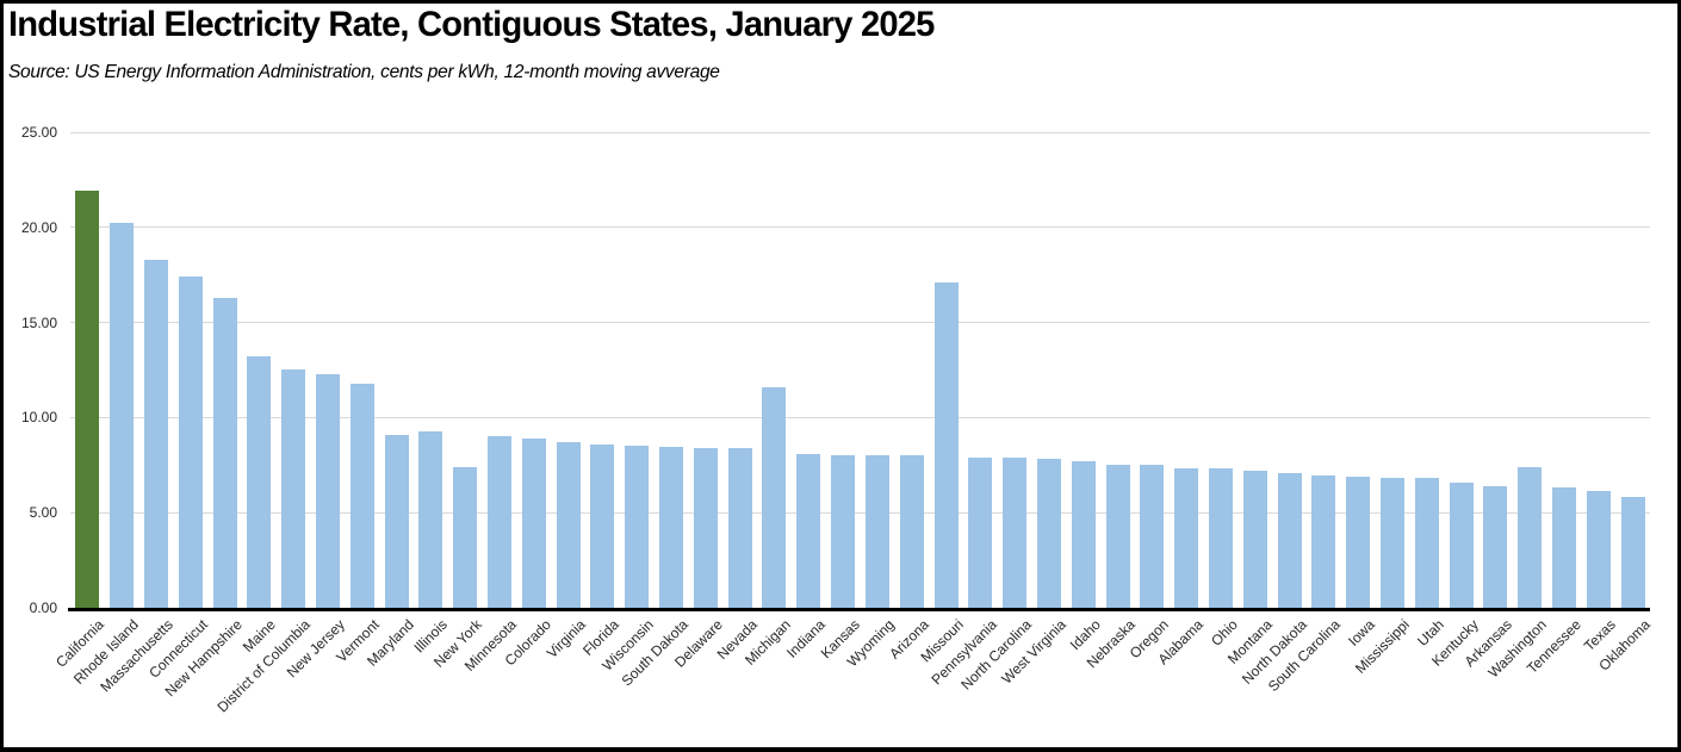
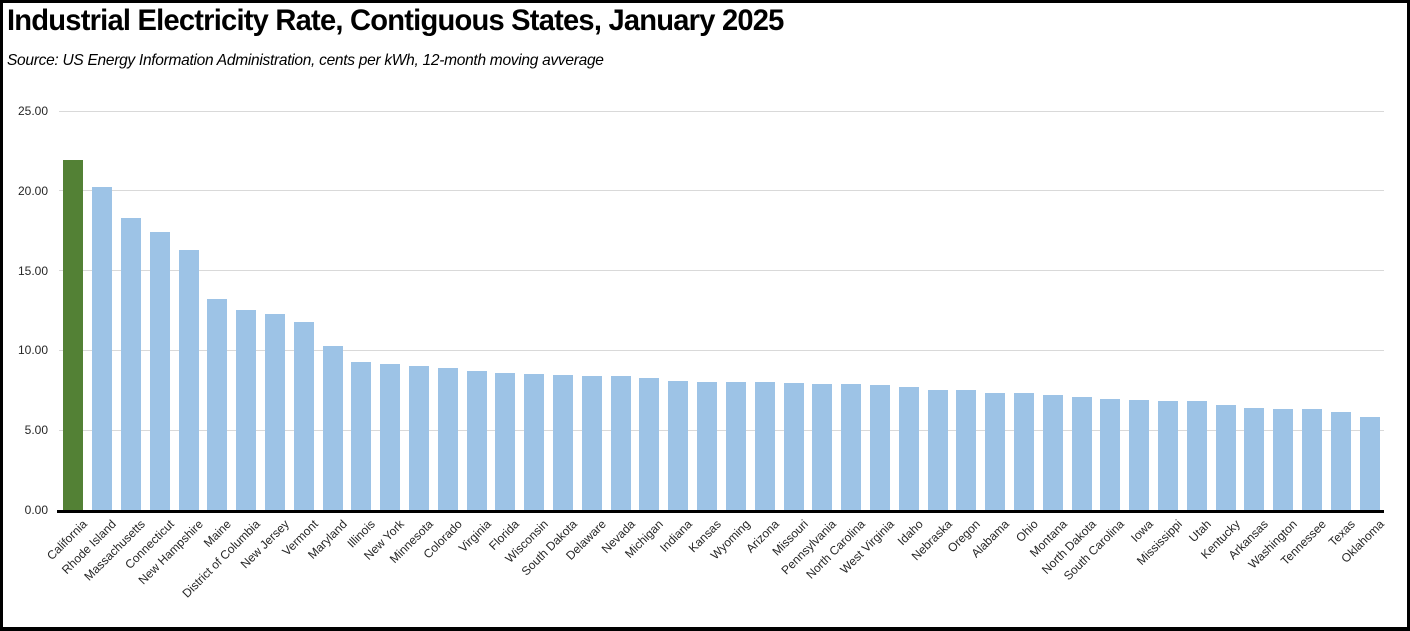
Maryland: 9.1 -> 10.3
New York: 7.4 -> 9.2
Michigan: 11.6 -> 8.2
Missouri: 17.1 -> 8.0
Washington: 7.4 -> 6.3
